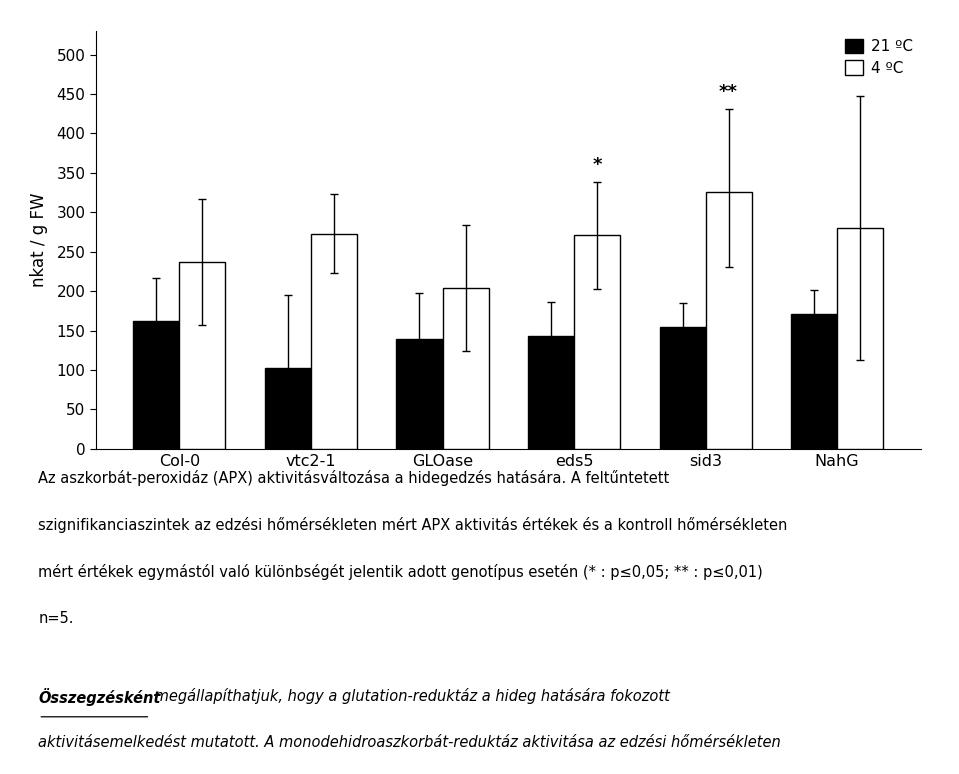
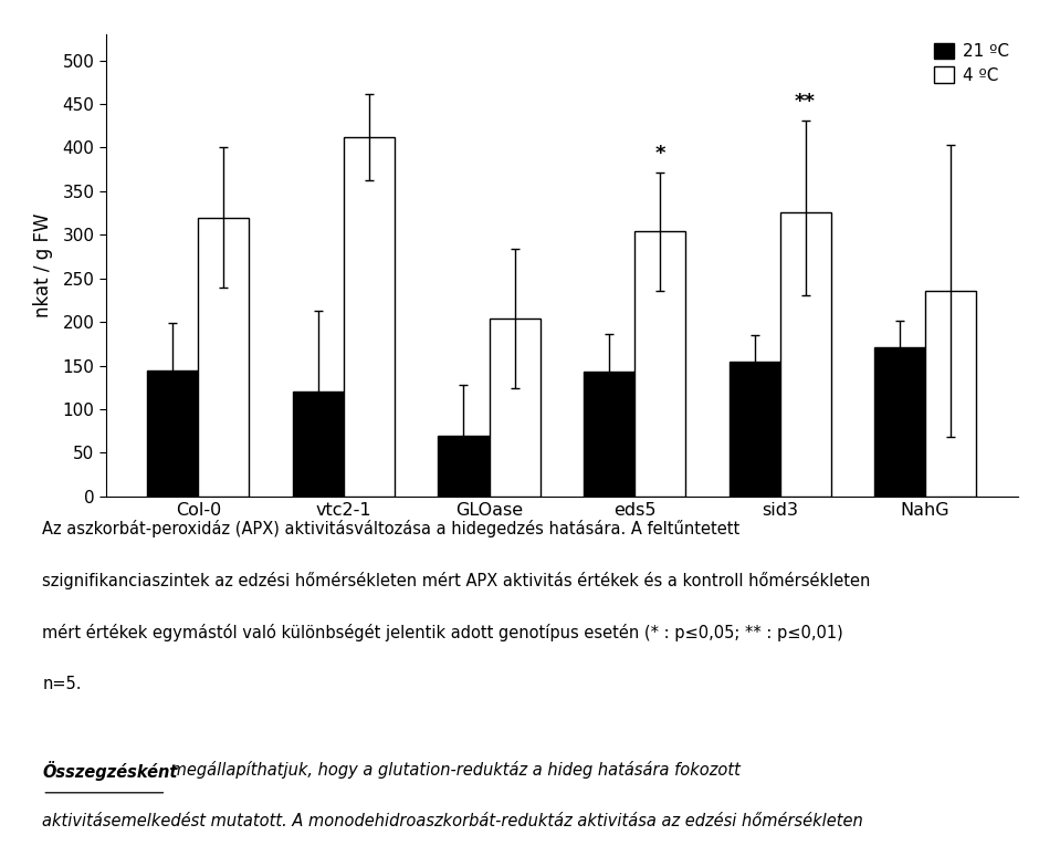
21 ºC/Col-0: 162 -> 144
4 ºC/Col-0: 237 -> 320
21 ºC/vtc2-1: 102 -> 120
4 ºC/vtc2-1: 273 -> 412
21 ºC/GLOase: 140 -> 70
4 ºC/eds5: 271 -> 304
4 ºC/NahG: 280 -> 236
